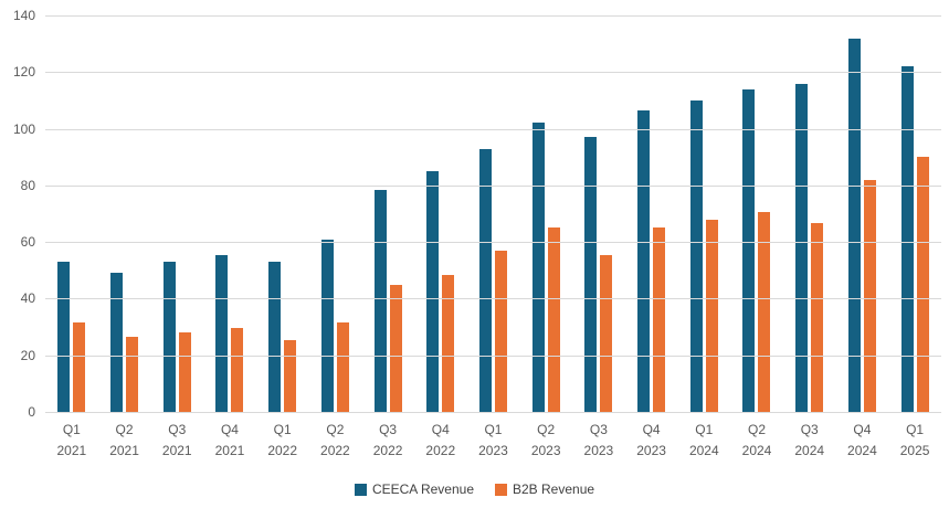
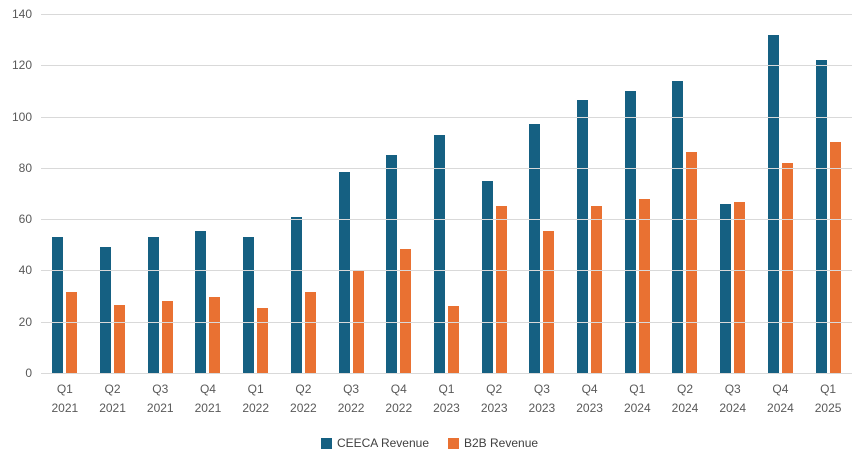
B2B Revenue/Q3 2022: 45 -> 40
B2B Revenue/Q1 2023: 57 -> 26
CEECA Revenue/Q2 2023: 102 -> 75
B2B Revenue/Q2 2024: 70 -> 86
CEECA Revenue/Q3 2024: 116 -> 66
